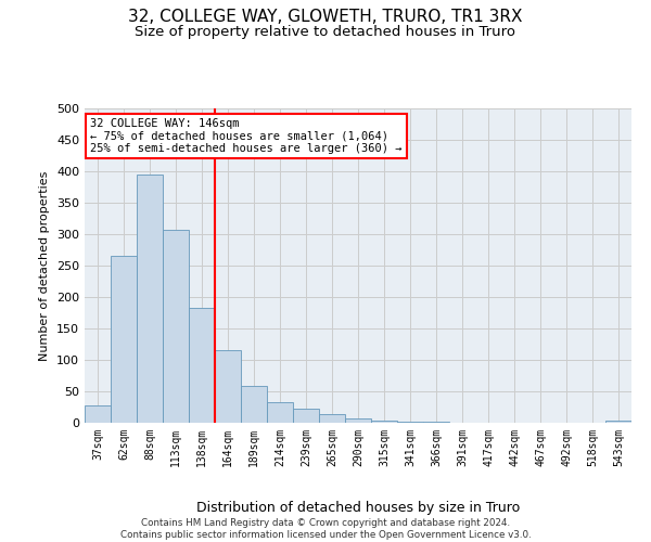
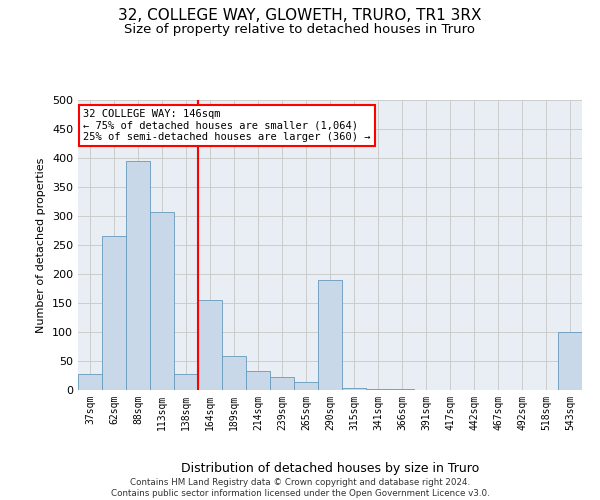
138sqm: 182 -> 28
164sqm: 115 -> 156
290sqm: 7 -> 190
543sqm: 3 -> 100
